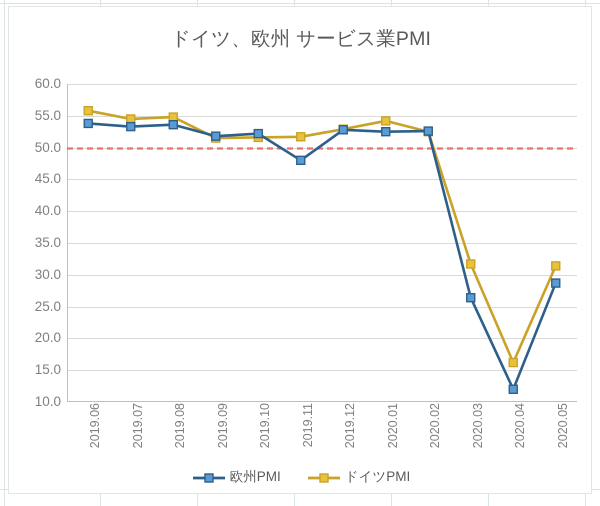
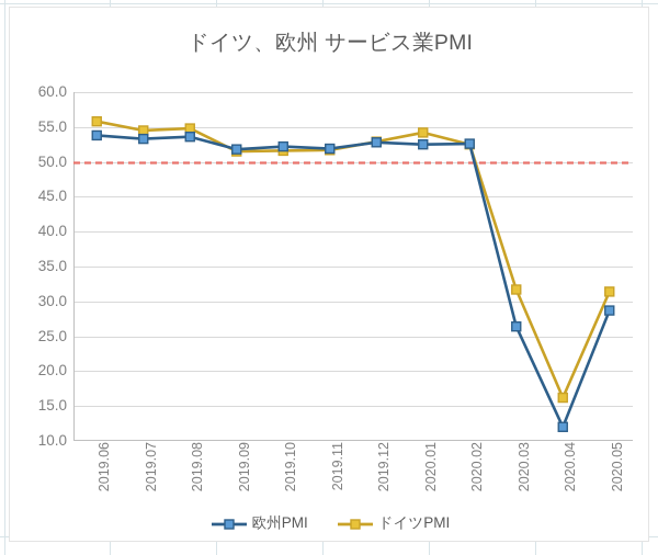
欧州PMI/2019.11: 48 -> 52
